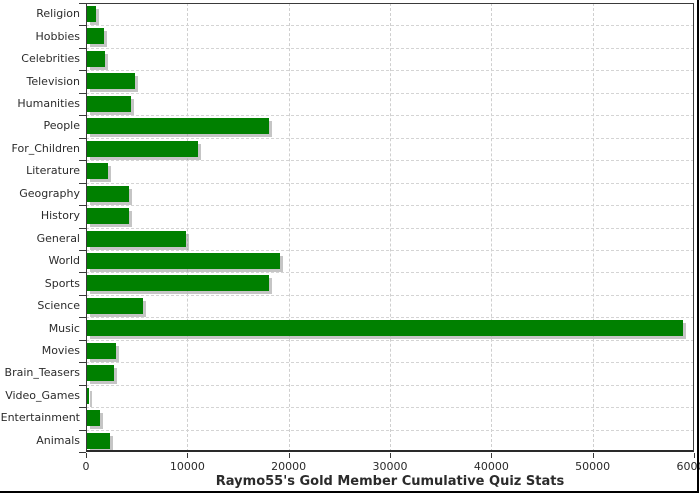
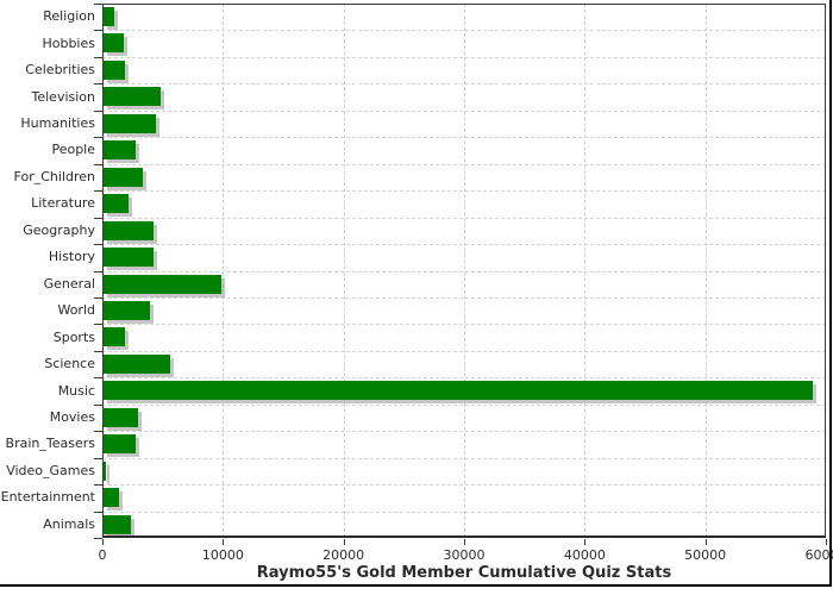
People: 18000 -> 3000
For_Children: 11000 -> 3000
World: 19000 -> 4000
Sports: 18000 -> 2000
